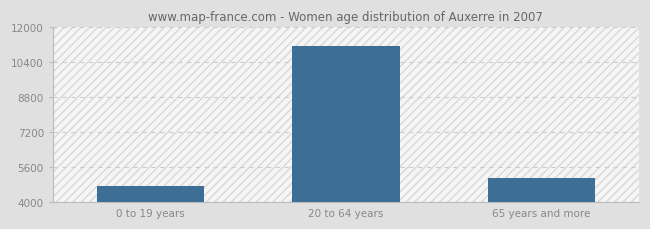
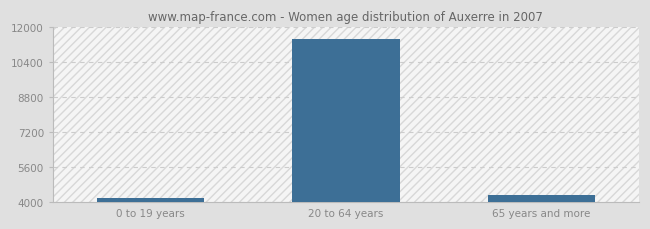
0 to 19 years: 4750 -> 4200
20 to 64 years: 11150 -> 11450
65 years and more: 5100 -> 4350
